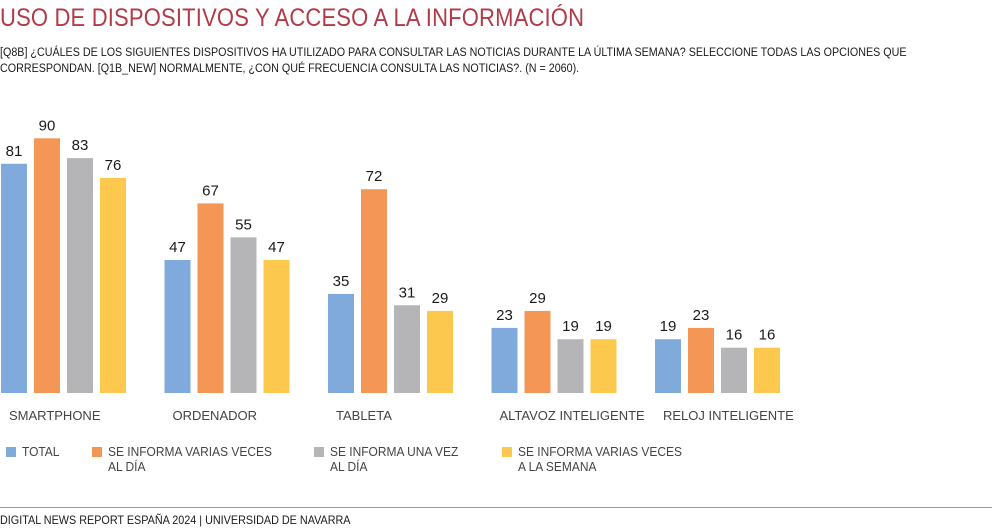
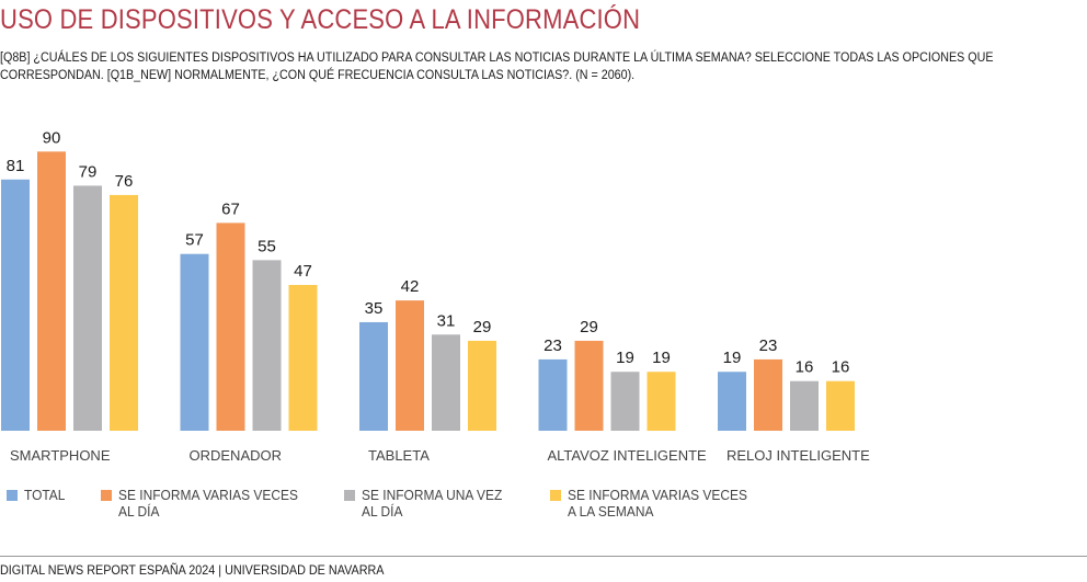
SE INFORMA UNA VEZ AL DÍA/SMARTPHONE: 83 -> 79
TOTAL/ORDENADOR: 47 -> 57
SE INFORMA VARIAS VECES AL DÍA/TABLETA: 72 -> 42
